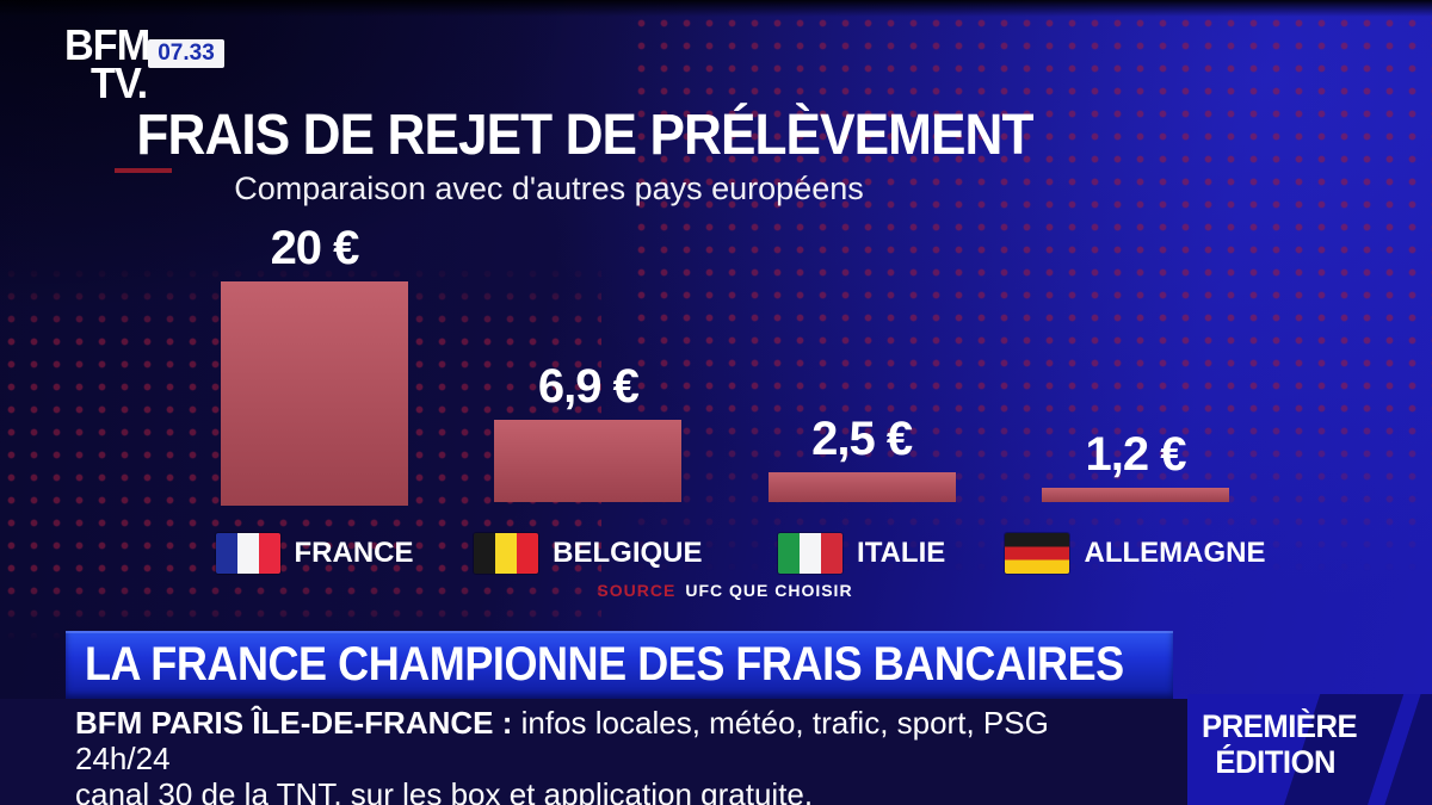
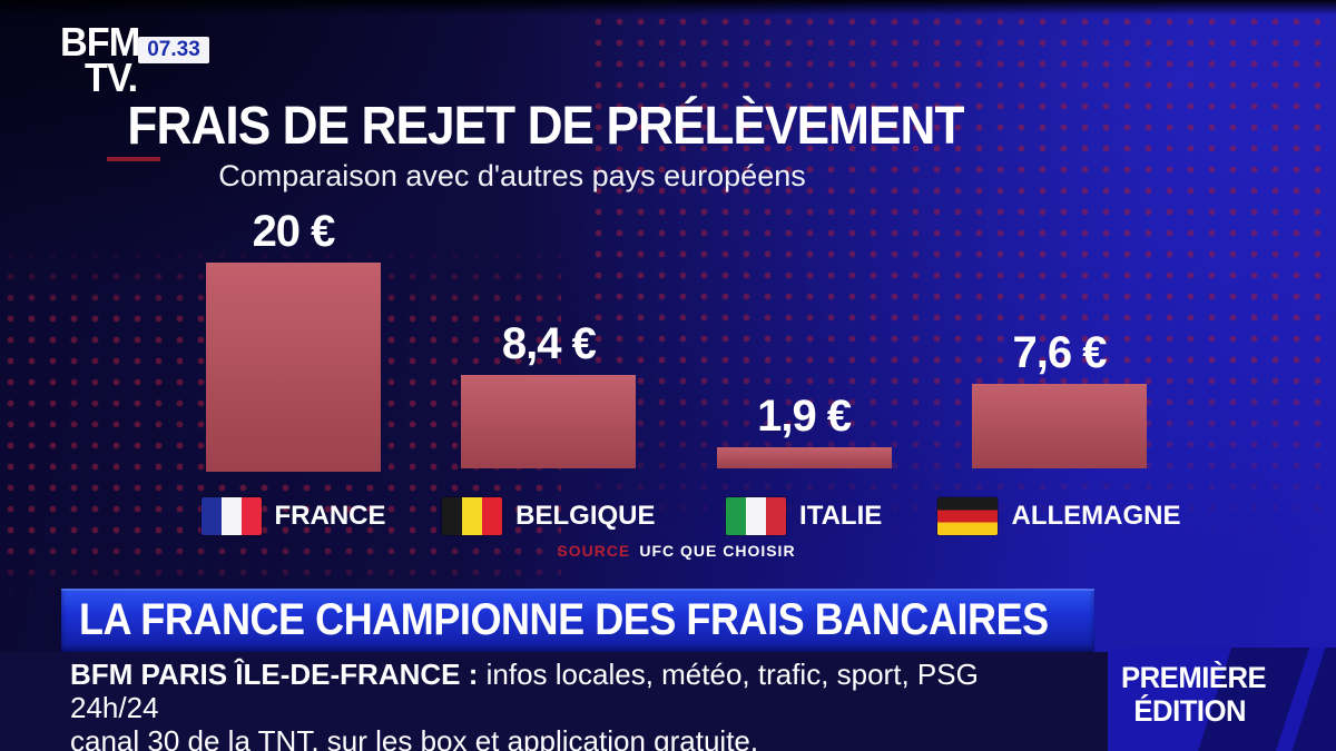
BELGIQUE: 6,9 -> 8,4
ITALIE: 2,5 -> 1,9
ALLEMAGNE: 1,2 -> 7,6
